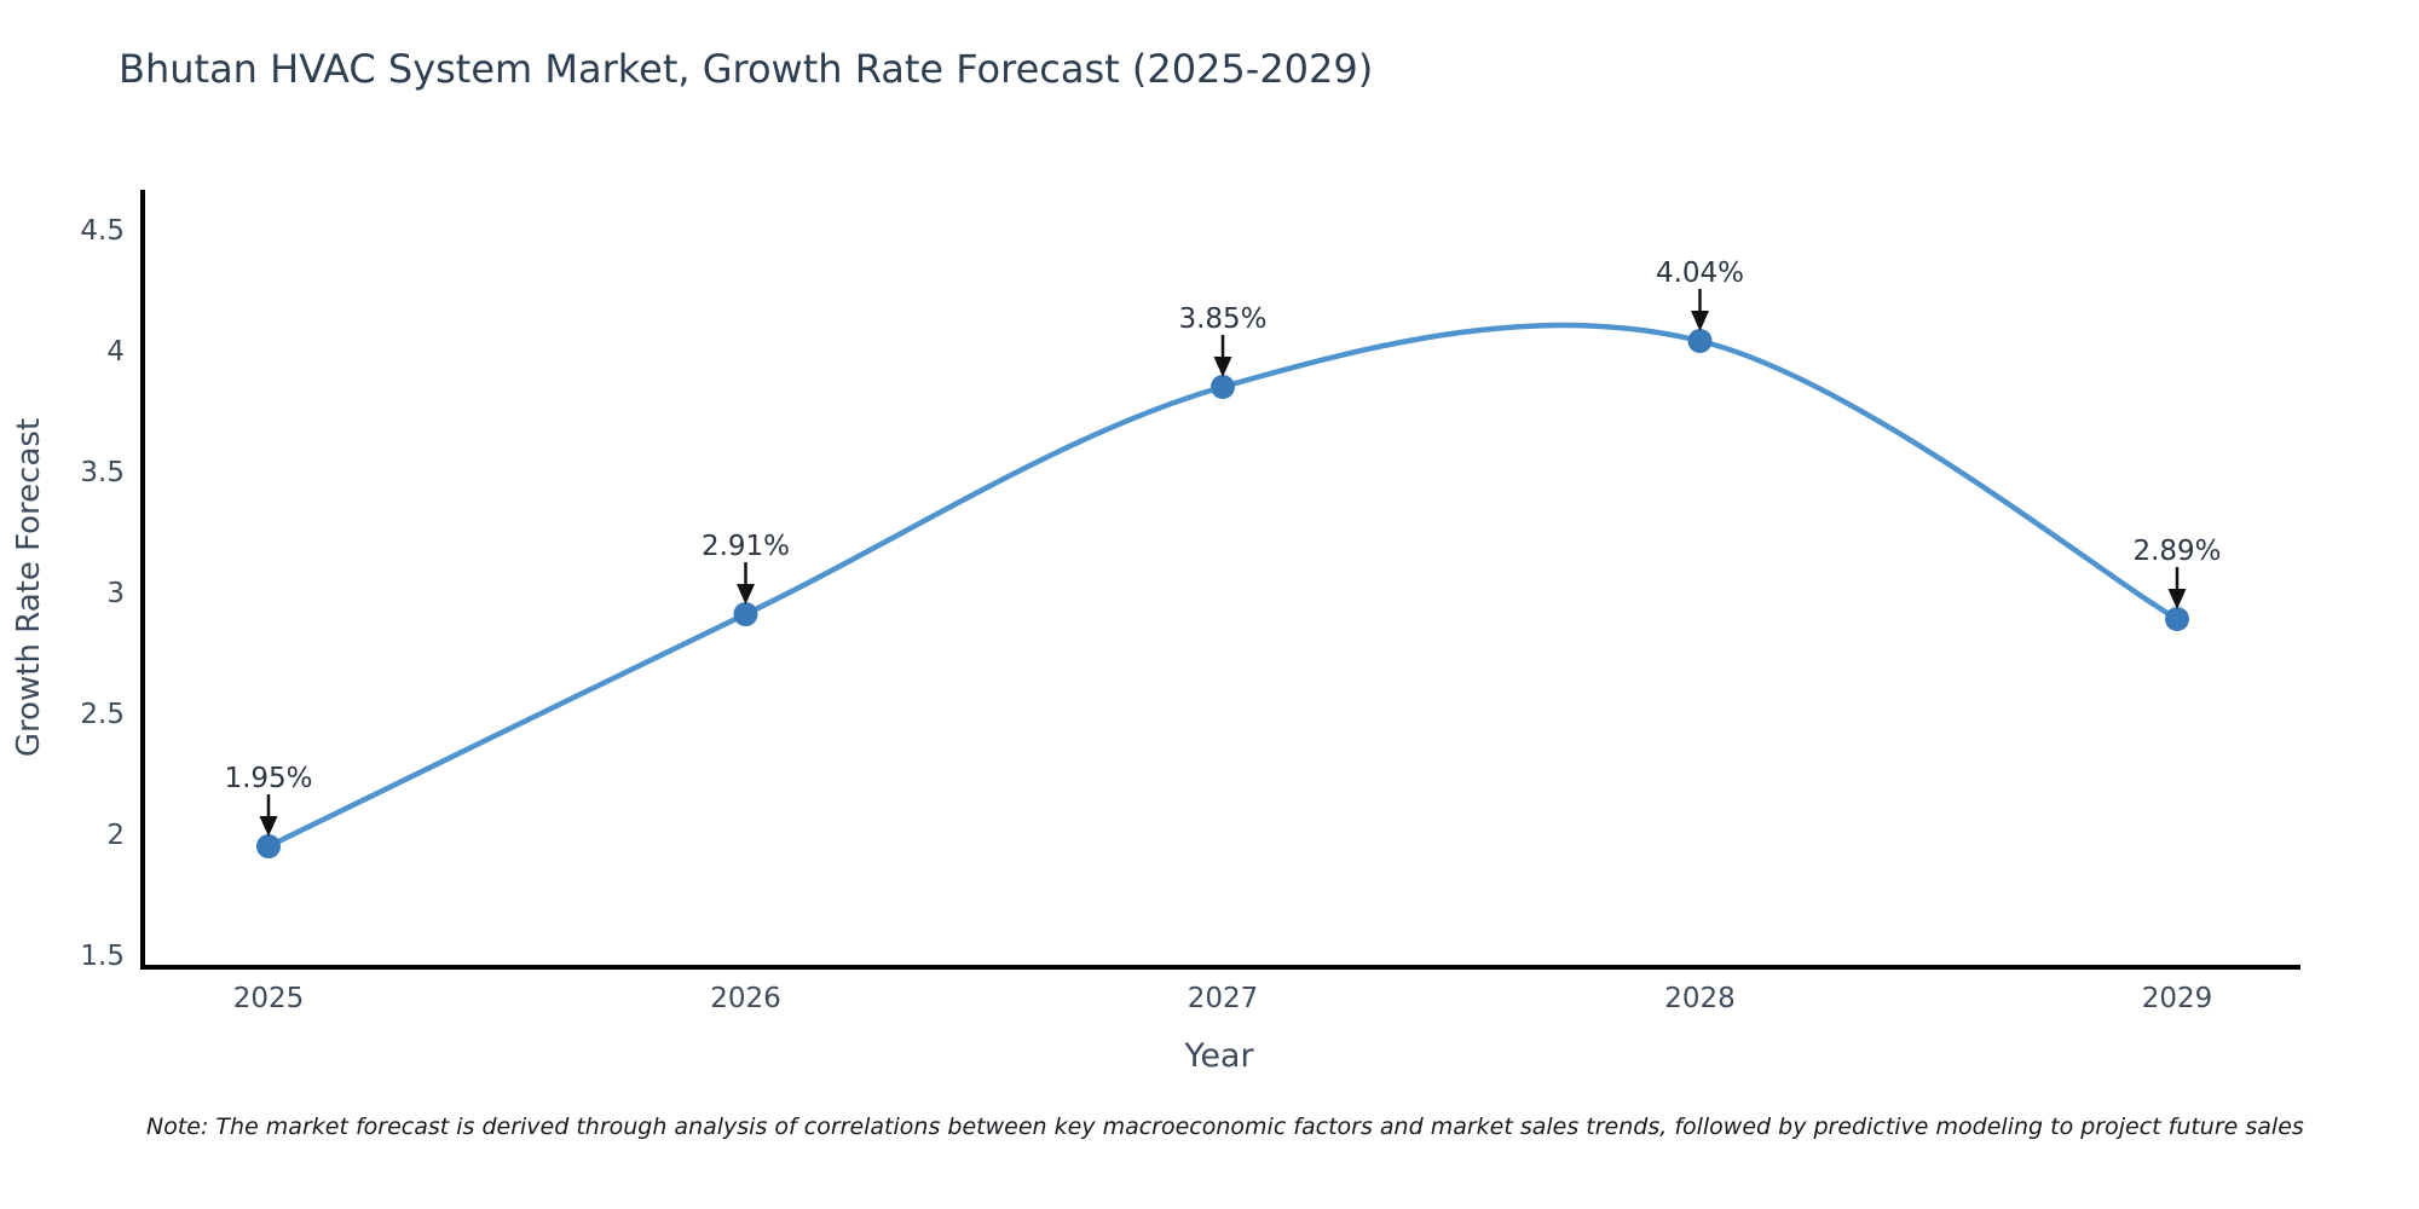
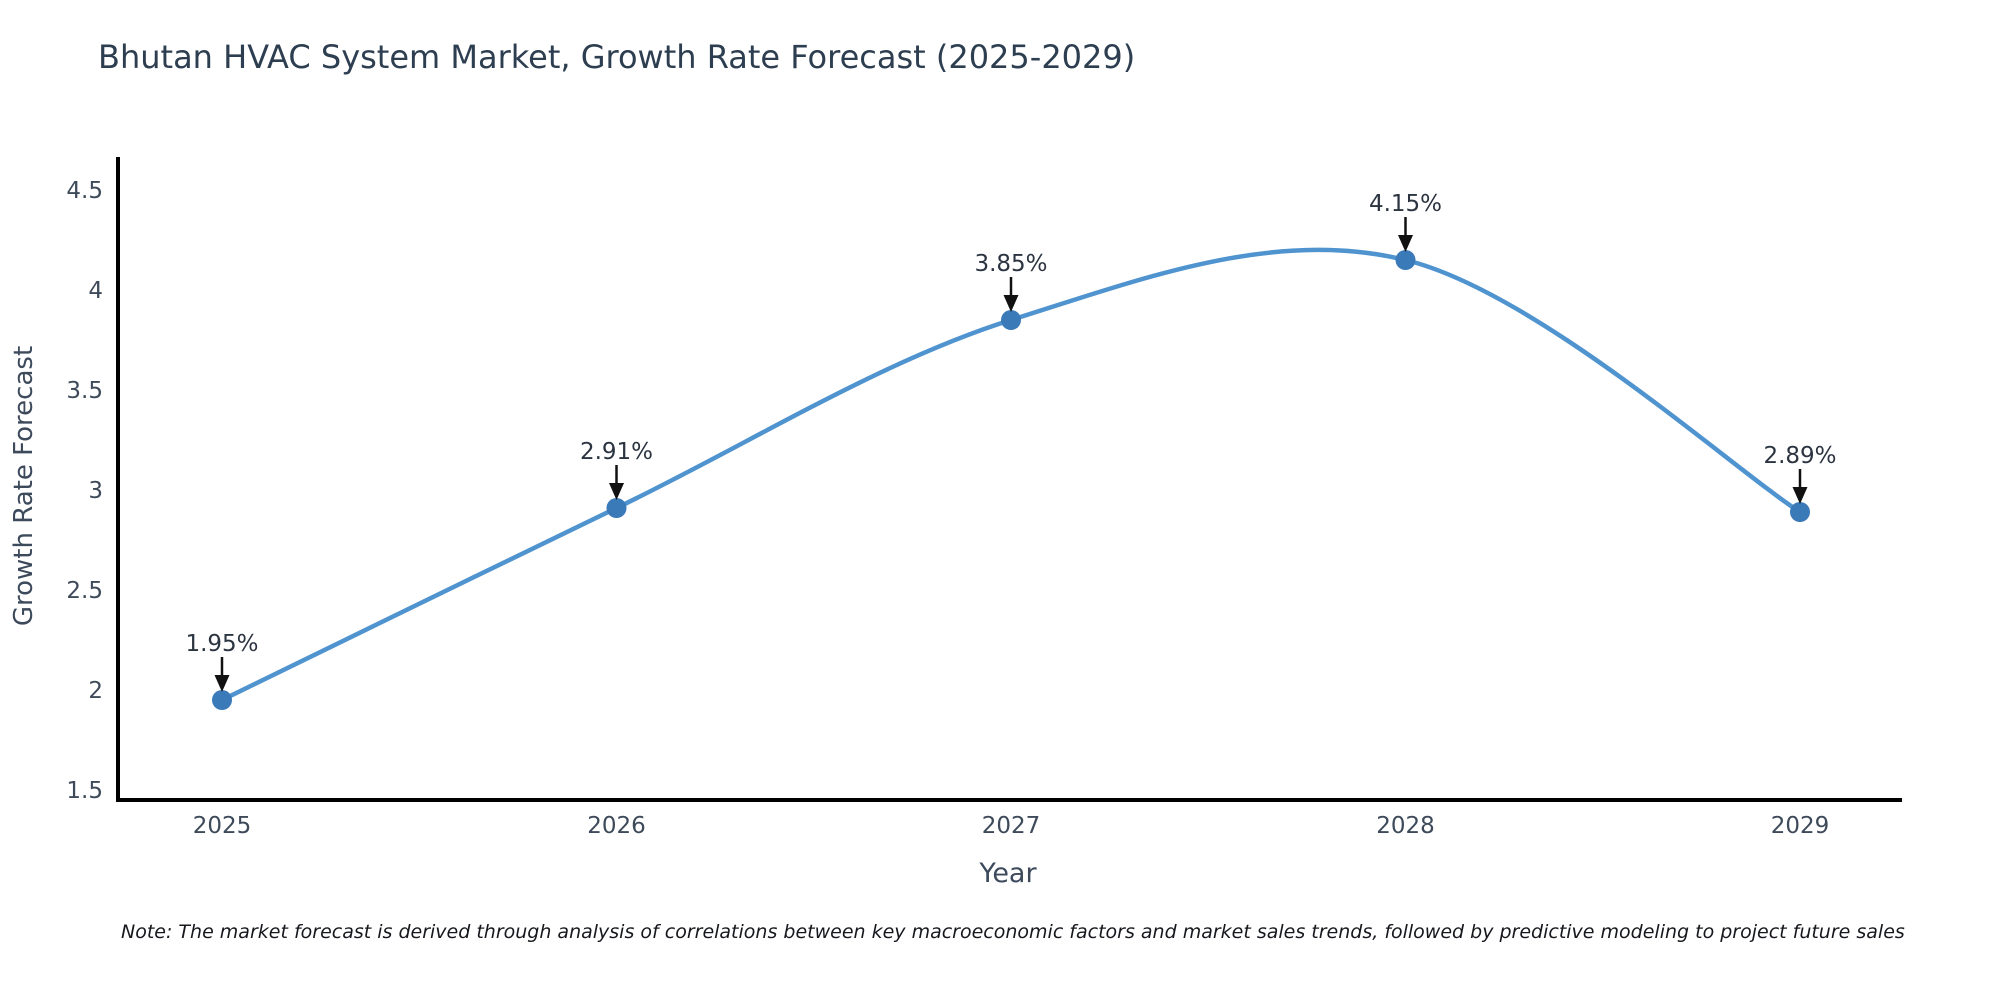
2028: 4.04% -> 4.15%
